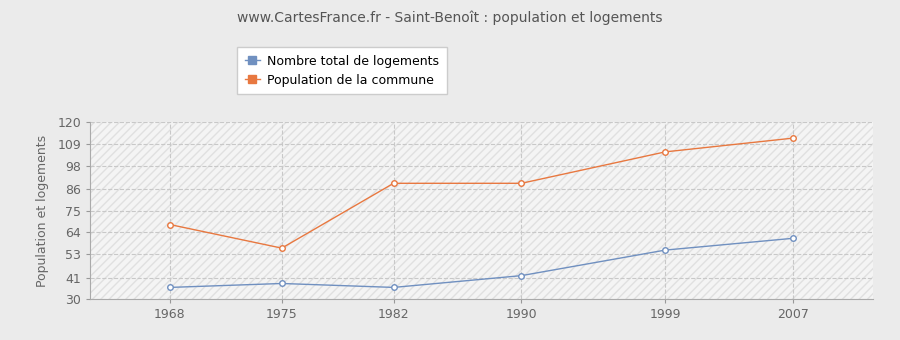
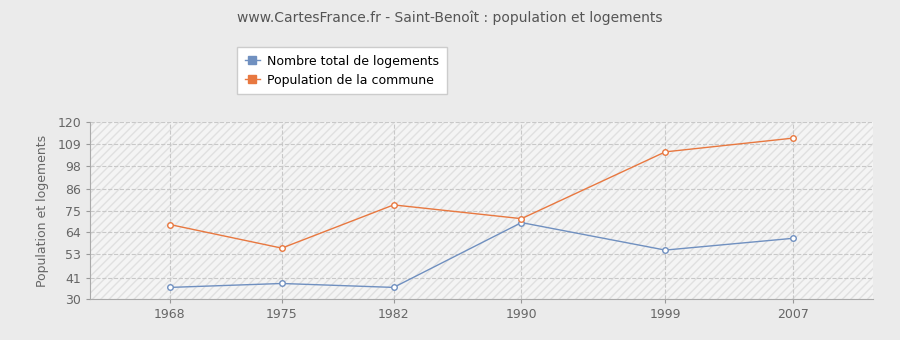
Population de la commune/1982: 89 -> 78
Nombre total de logements/1990: 42 -> 69
Population de la commune/1990: 89 -> 71
